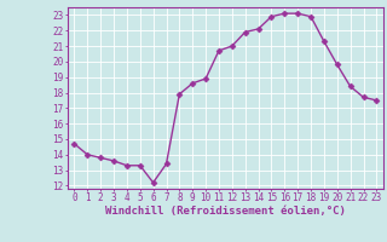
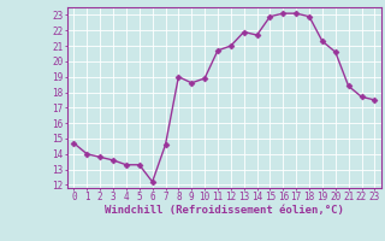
7: 13.4 -> 14.6
8: 17.9 -> 19.0
14: 22.1 -> 21.7
20: 19.8 -> 20.6
